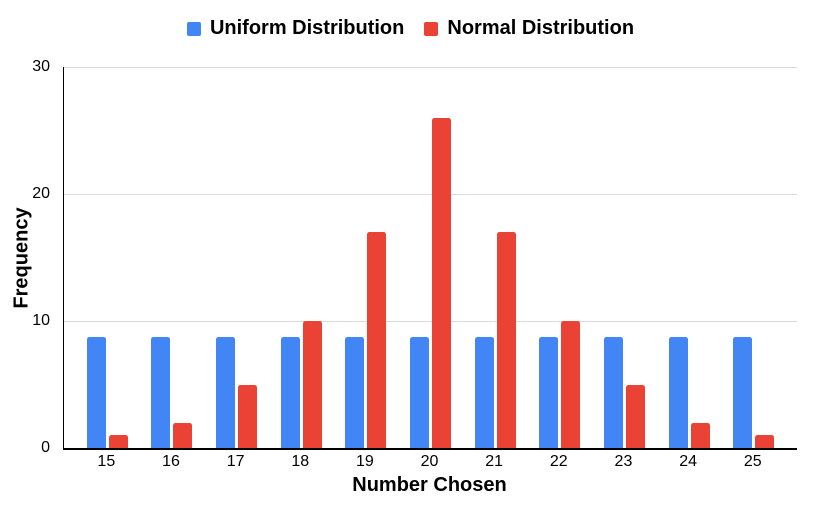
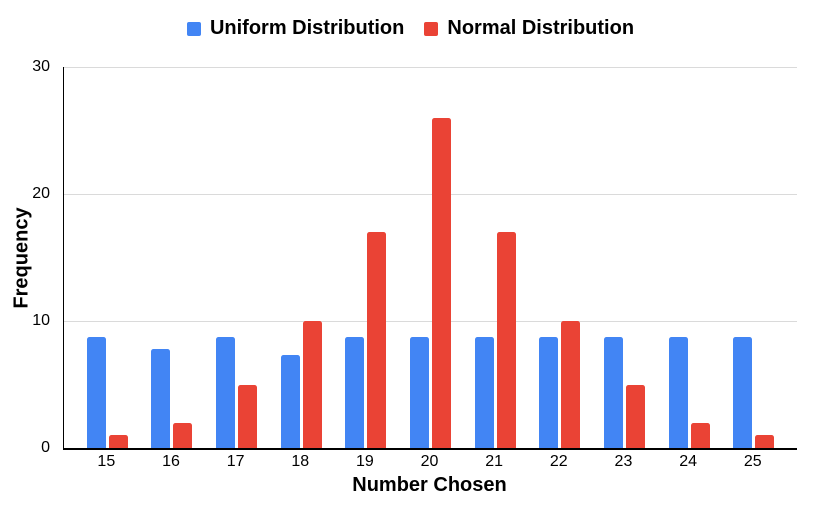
Uniform Distribution/16: 8.7 -> 7.8
Uniform Distribution/18: 8.7 -> 7.3
